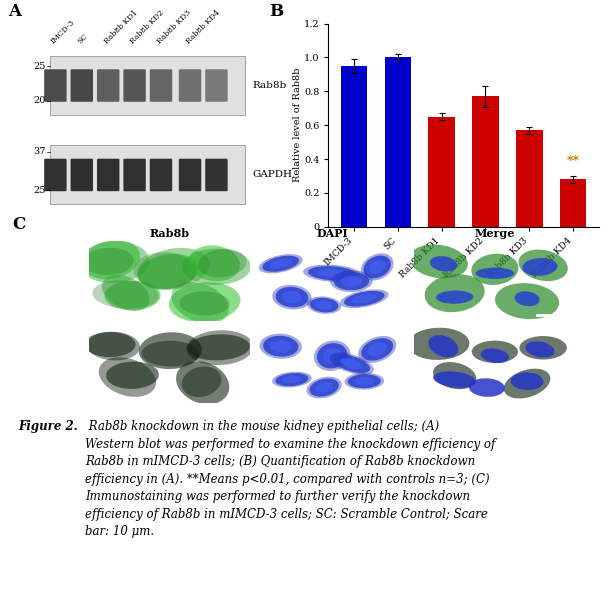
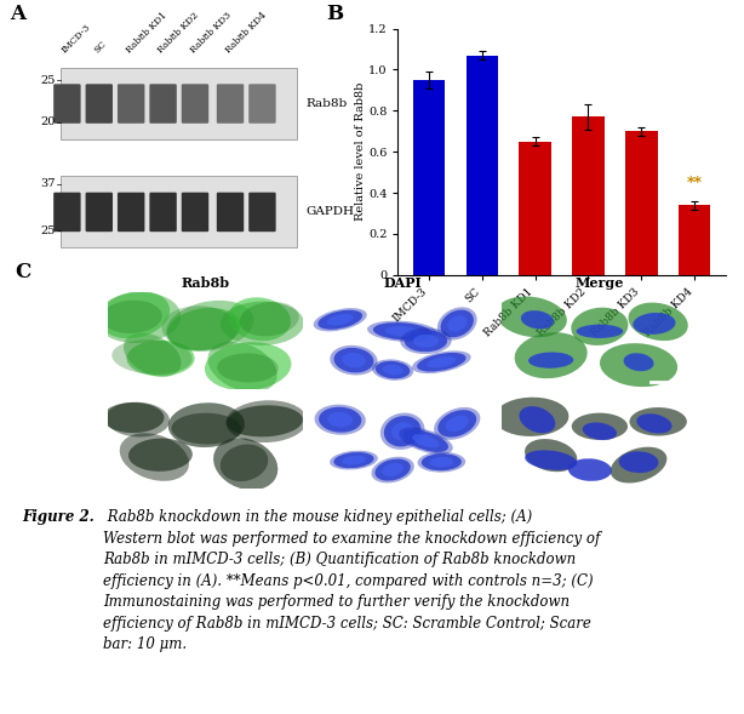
SC: 1.00 -> 1.07
Rab8b KD3: 0.57 -> 0.70
Rab8b KD4: 0.28 -> 0.34
